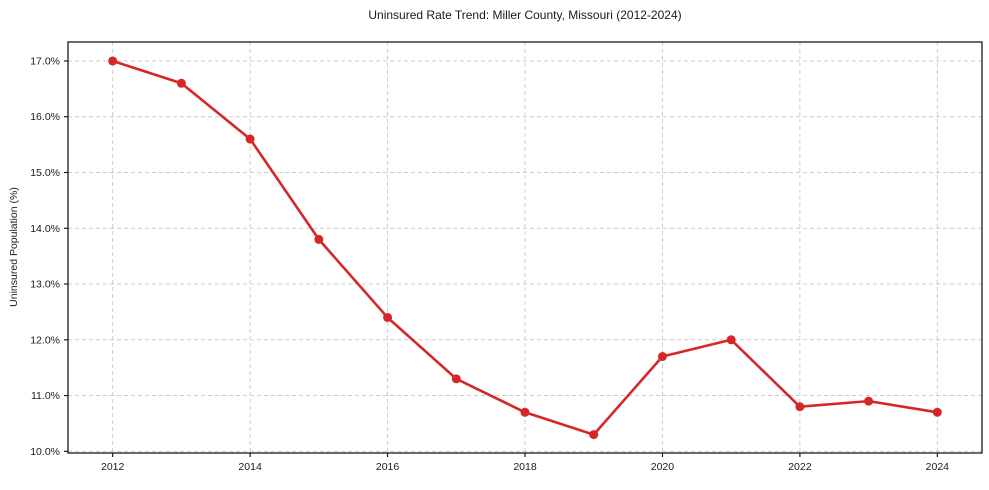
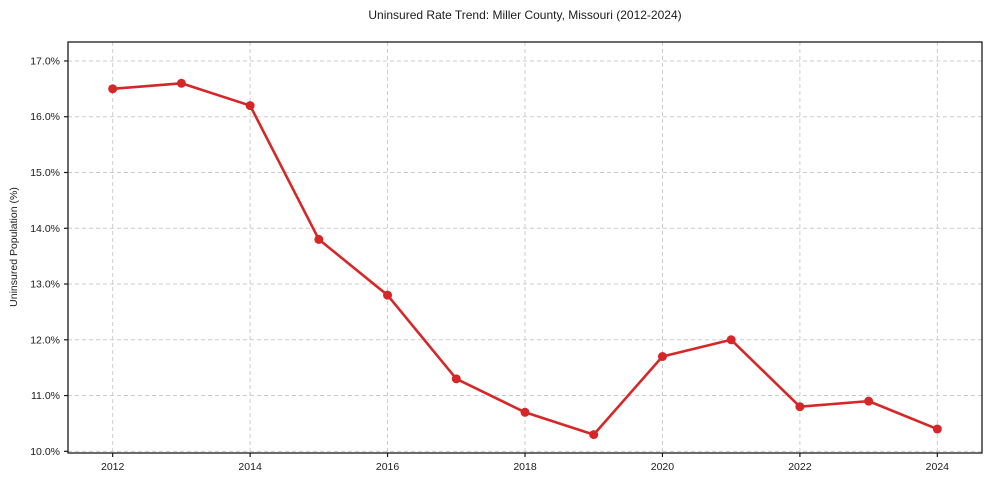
2012: 17.0% -> 16.5%
2014: 15.6% -> 16.2%
2016: 12.4% -> 12.8%
2024: 10.7% -> 10.4%
